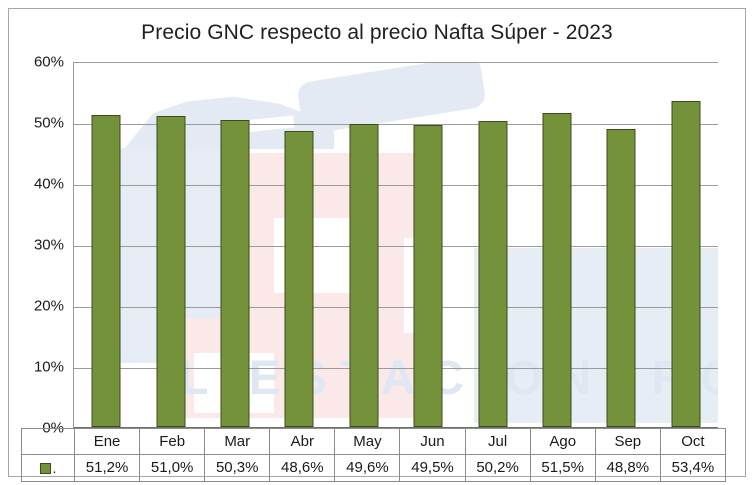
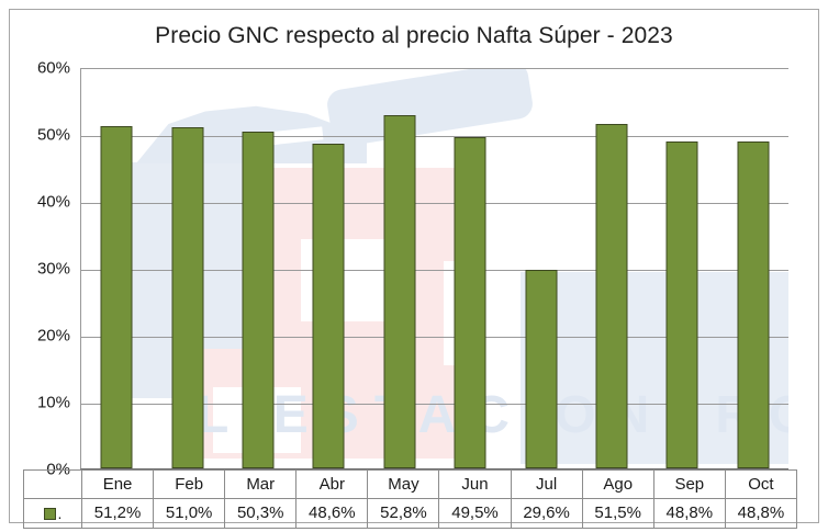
May: 49,6% -> 52,8%
Jul: 50,2% -> 29,6%
Oct: 53,4% -> 48,8%
